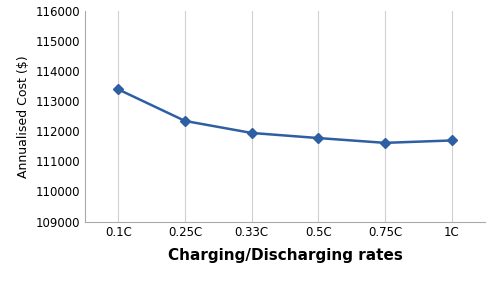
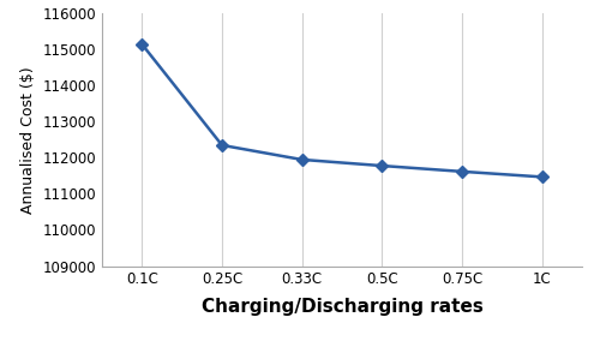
0.1C: 113400 -> 115150
1C: 111700 -> 111470
